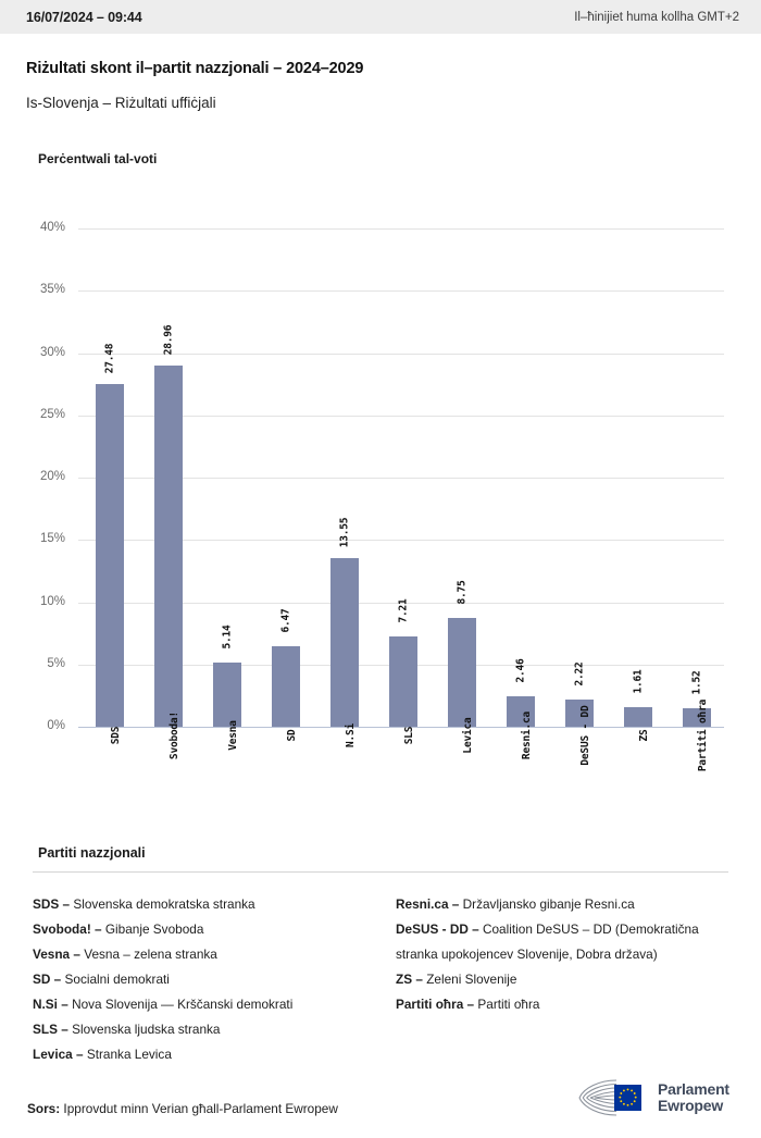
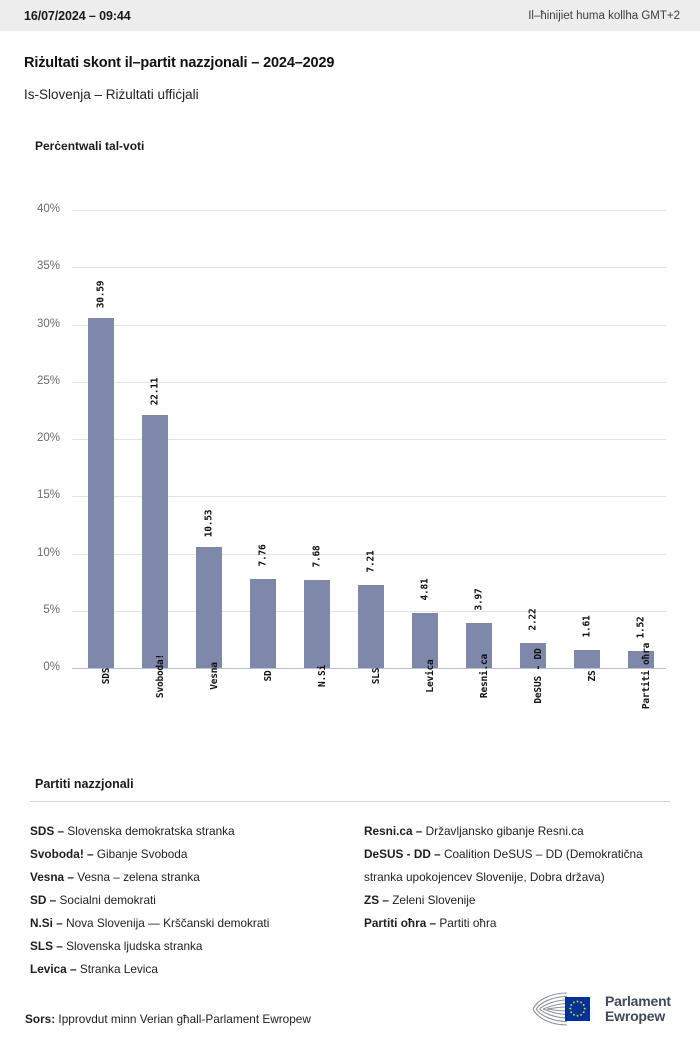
SDS: 27.48 -> 30.59
Svoboda!: 28.96 -> 22.11
Vesna: 5.14 -> 10.53
SD: 6.47 -> 7.76
N.Si: 13.55 -> 7.68
Levica: 8.75 -> 4.81
Resni.ca: 2.46 -> 3.97
